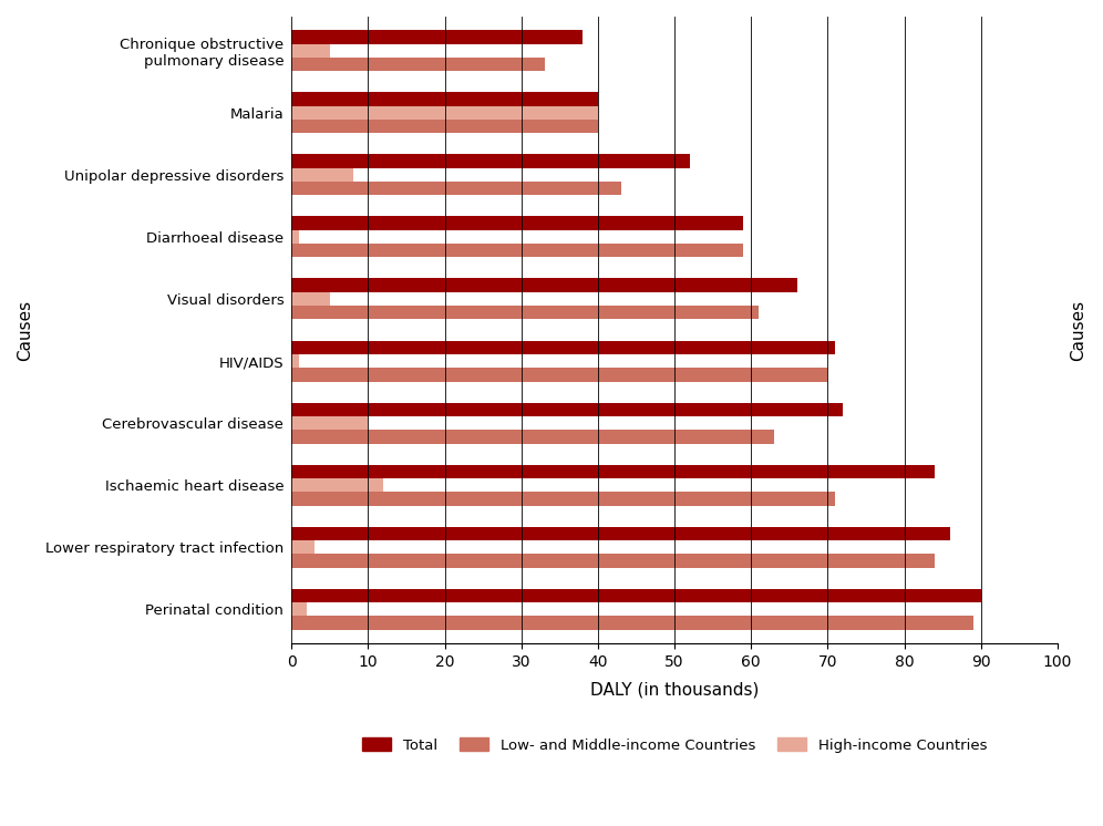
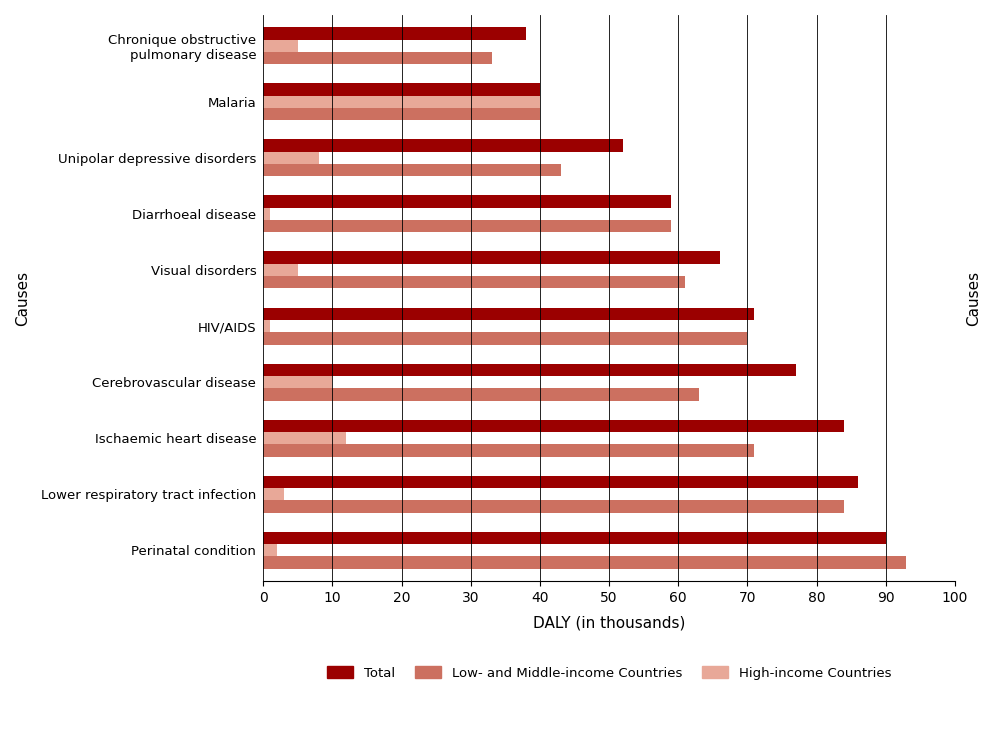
Total/Cerebrovascular disease: 72 -> 77
Low- and Middle-income Countries/Perinatal condition: 89 -> 93
